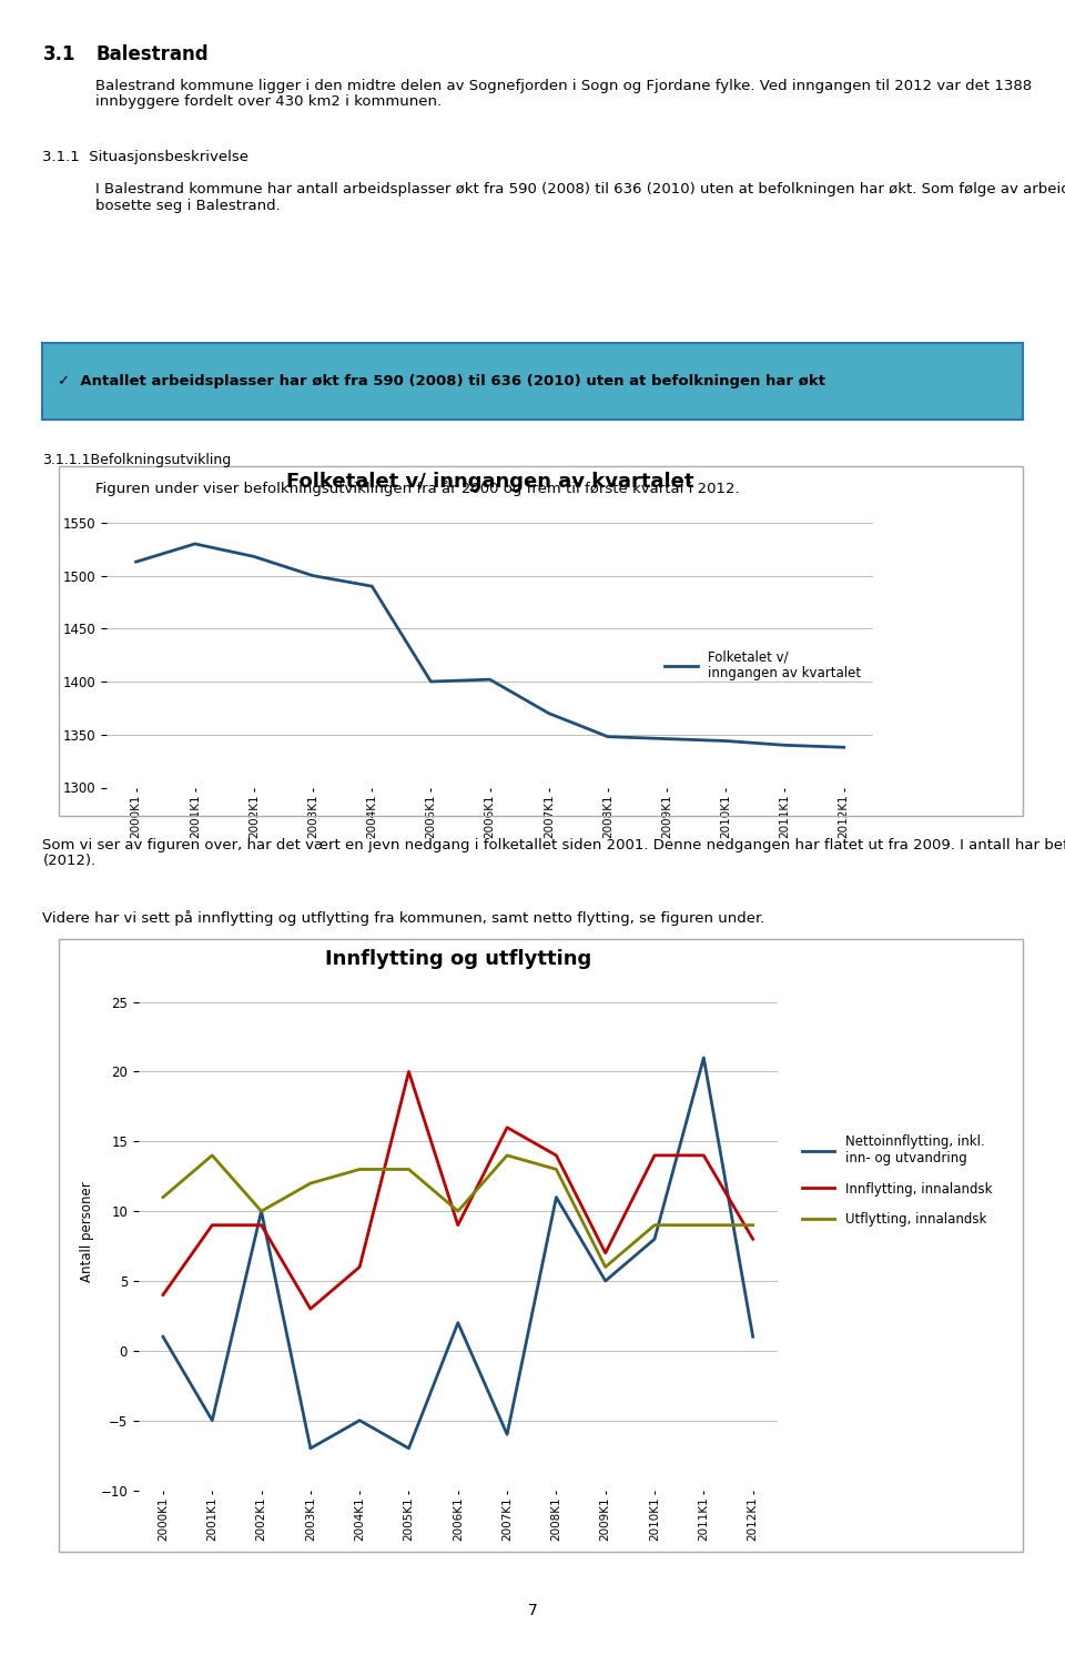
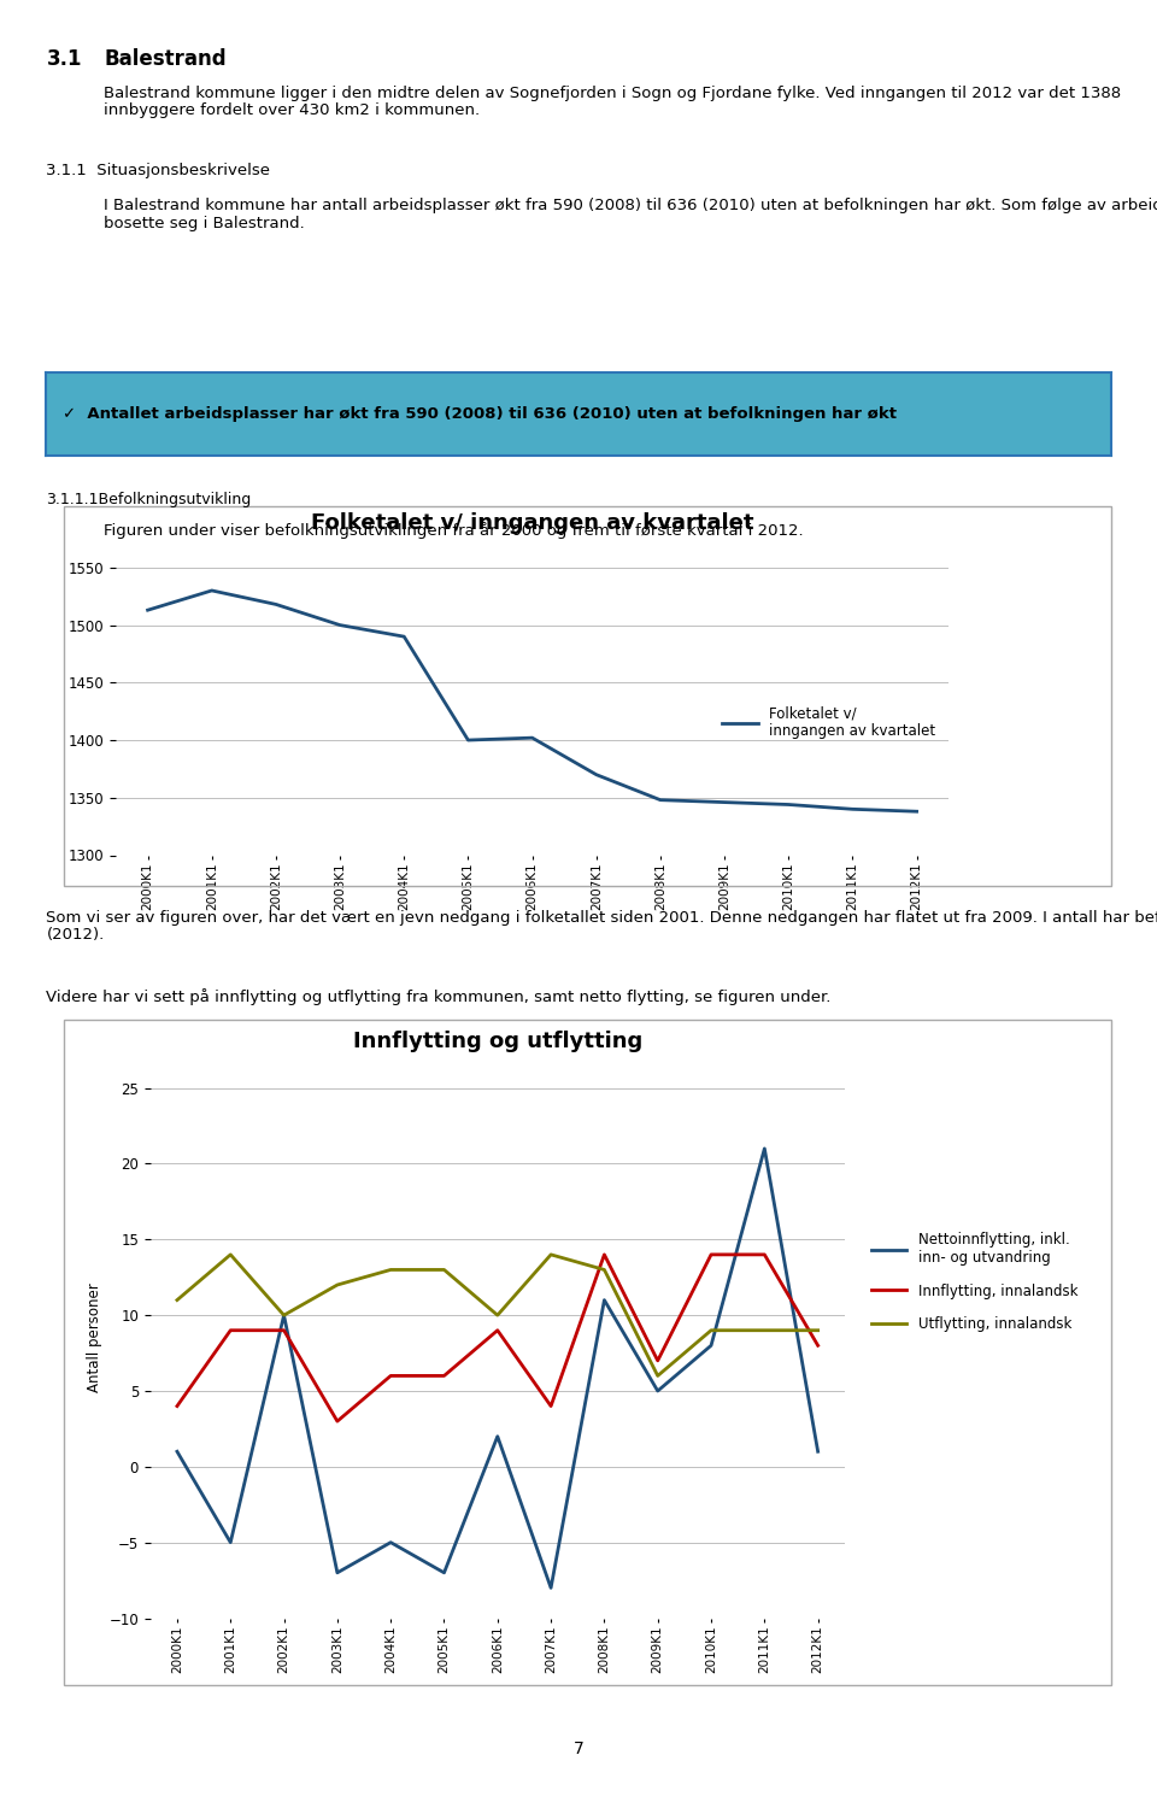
Innflytting og utflytting/Innflytting, innalandsk/2005K1: 20 -> 6
Innflytting og utflytting/Nettoinnflytting, inkl. inn- og utvandring/2007K1: -6 -> -8
Innflytting og utflytting/Innflytting, innalandsk/2007K1: 16 -> 4
